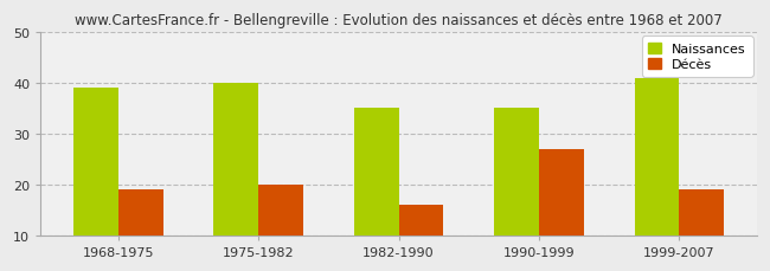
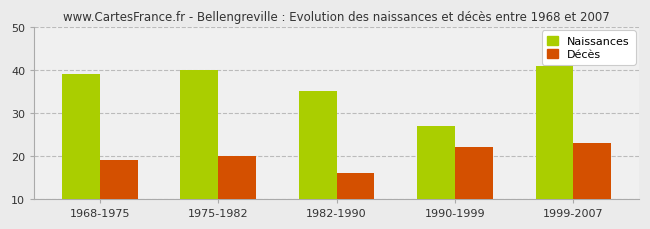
Naissances/1990-1999: 35 -> 27
Décès/1990-1999: 27 -> 22
Décès/1999-2007: 19 -> 23
